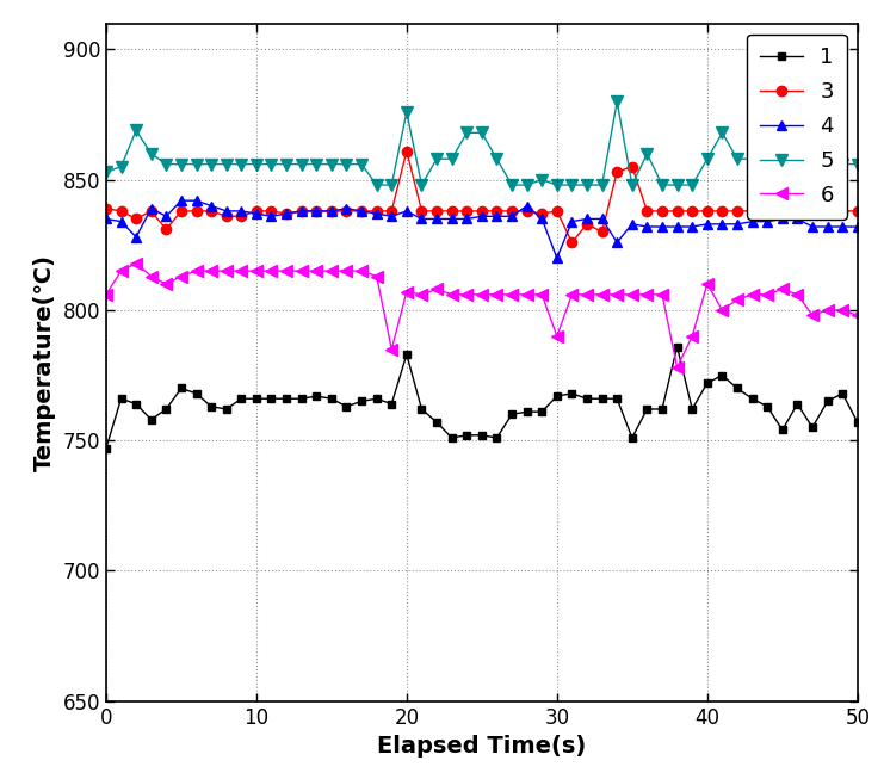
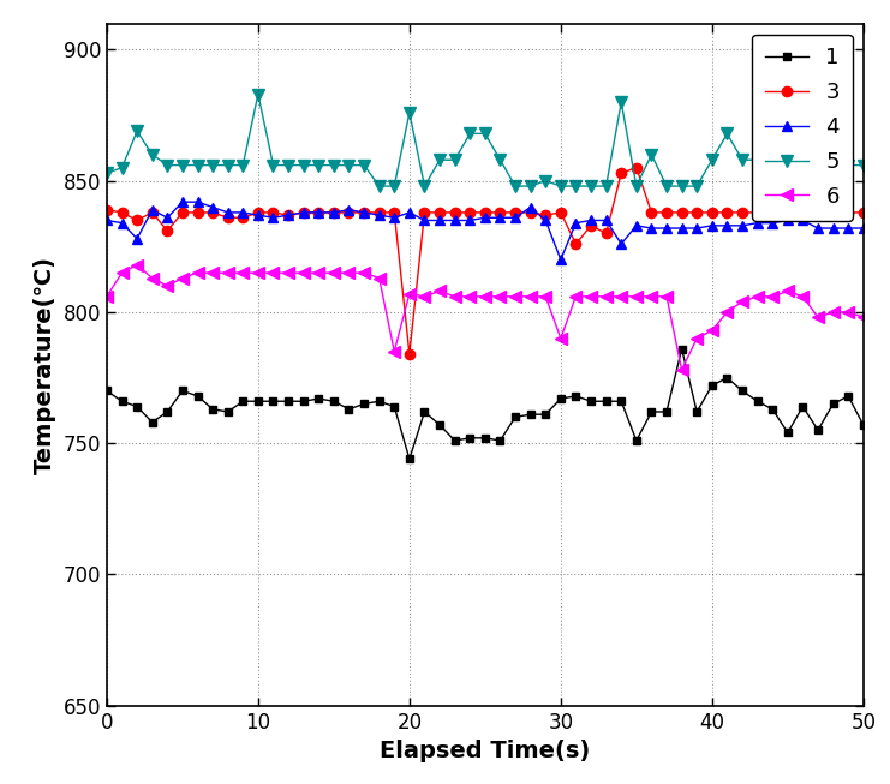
1/0: 747 -> 770
5/10: 856 -> 883
1/20: 783 -> 744
3/20: 861 -> 784
6/40: 810 -> 793
